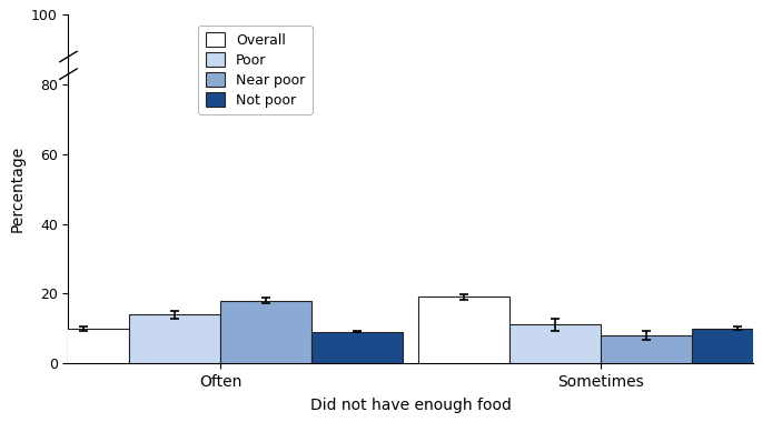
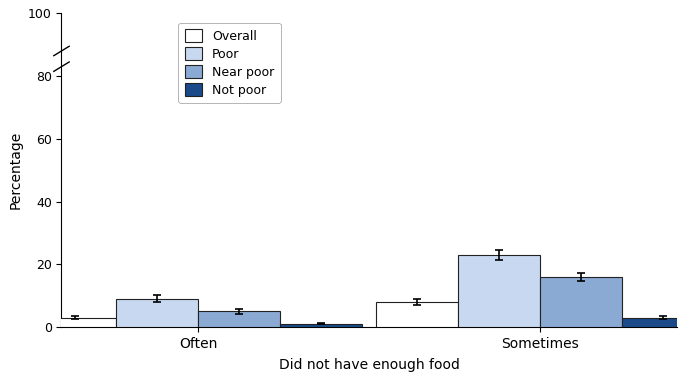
Overall/Often: 10 -> 3
Poor/Often: 14 -> 9
Near poor/Often: 18 -> 5
Not poor/Often: 9 -> 1
Overall/Sometimes: 19 -> 8
Poor/Sometimes: 11 -> 23
Near poor/Sometimes: 8 -> 16
Not poor/Sometimes: 10 -> 3
